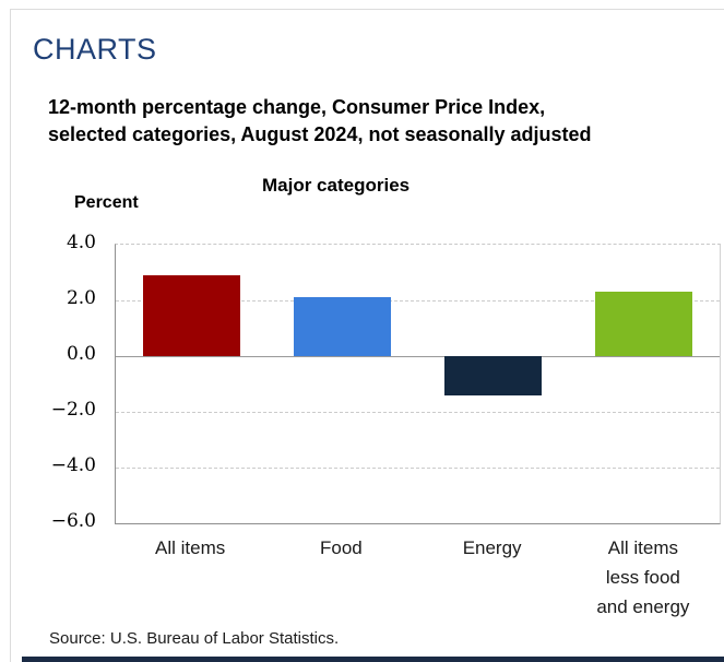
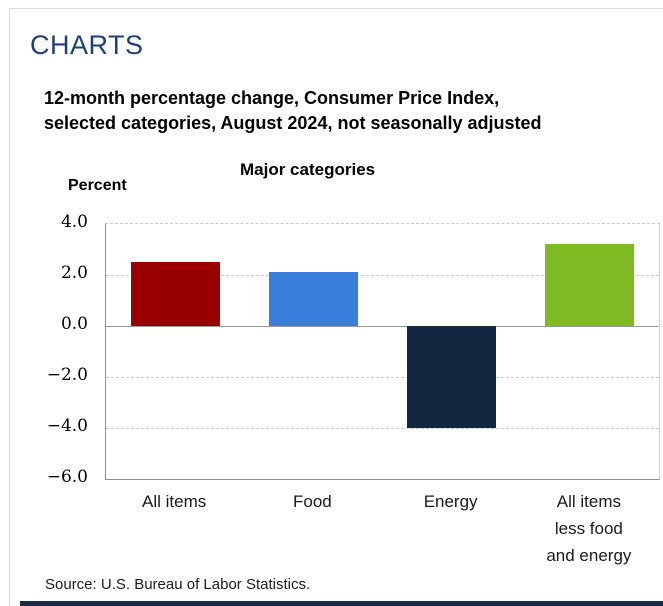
All items: 2.9 -> 2.5
Energy: -1.4 -> -4.0
All items less food and energy: 2.3 -> 3.2
